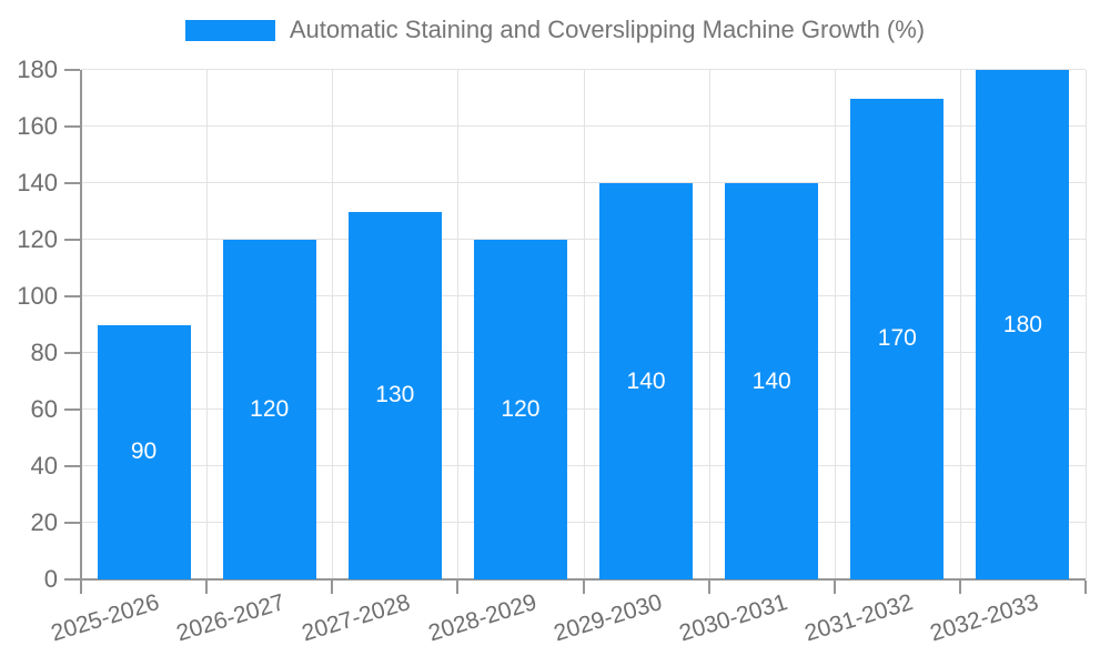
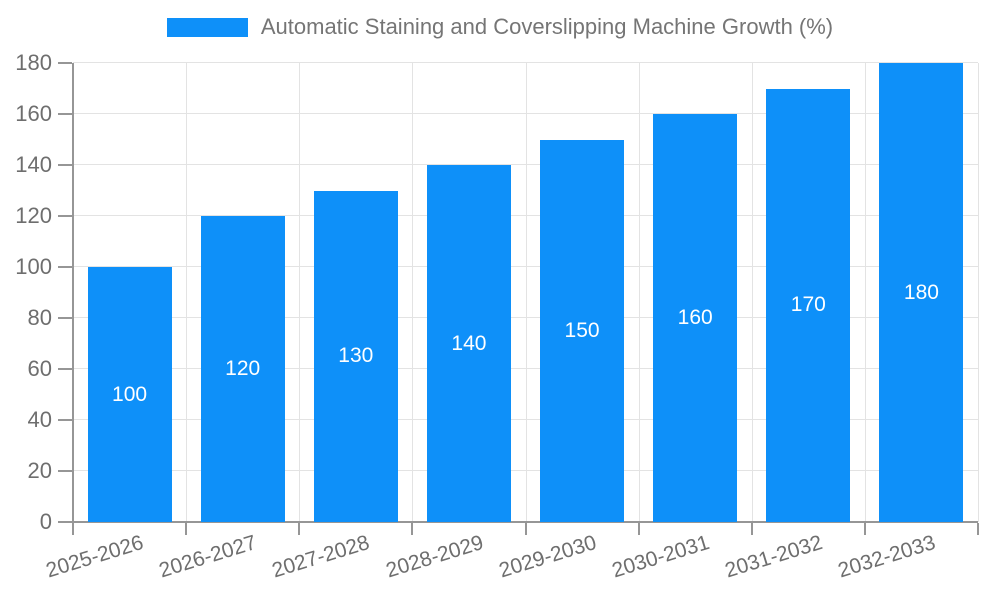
2025-2026: 90 -> 100
2028-2029: 120 -> 140
2029-2030: 140 -> 150
2030-2031: 140 -> 160
